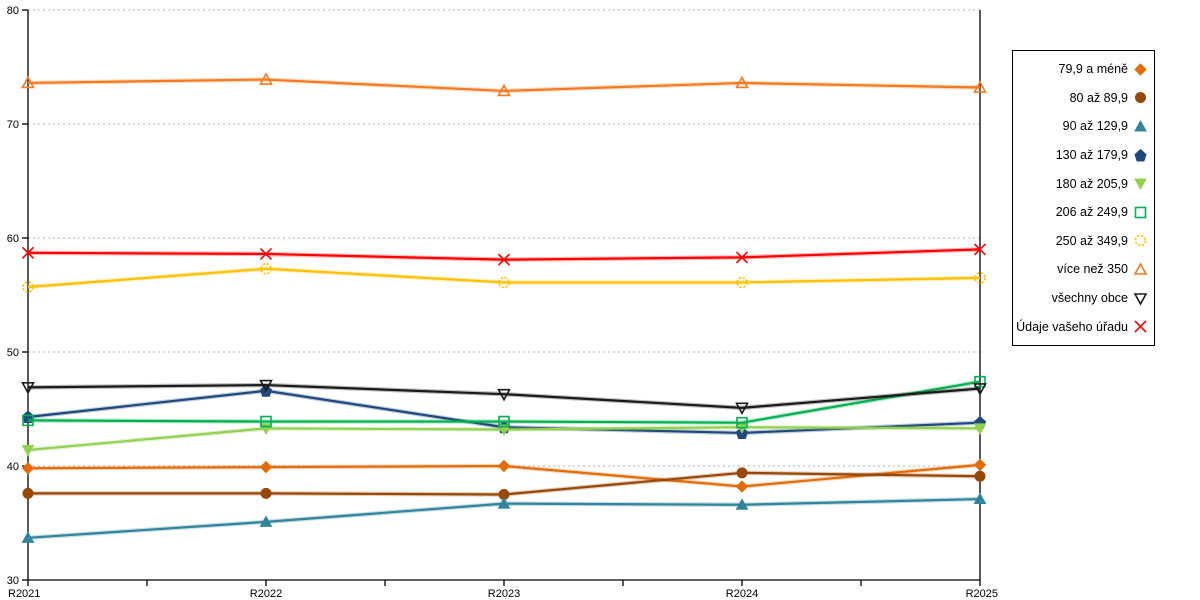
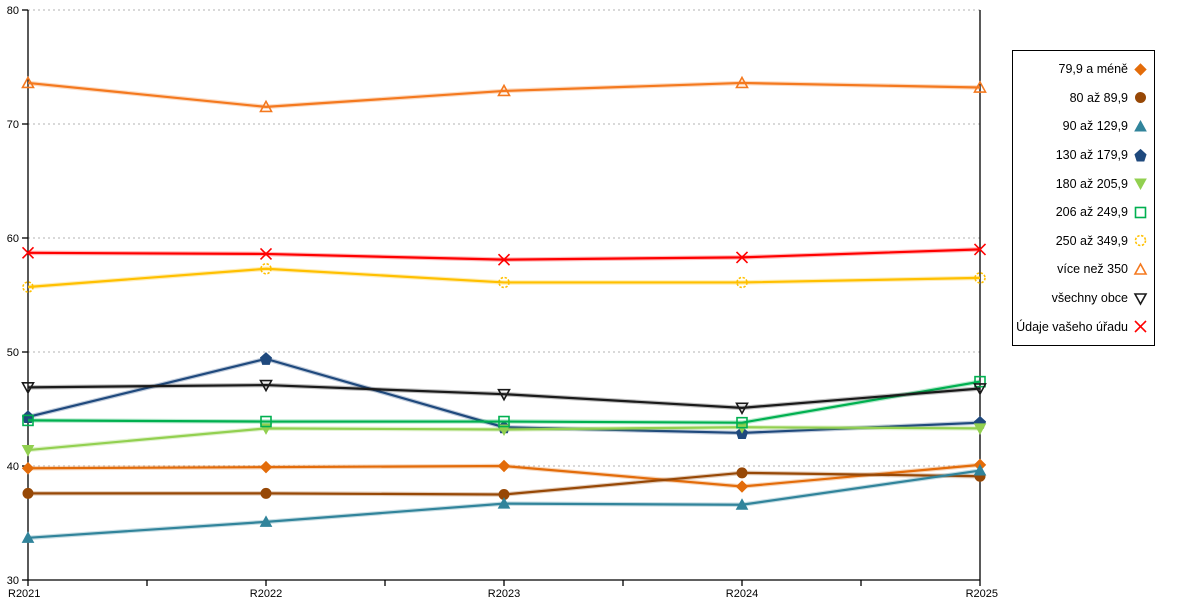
130 až 179,9/R2022: 46.6 -> 49.4
více než 350/R2022: 73.9 -> 71.5
90 až 129,9/R2025: 37.1 -> 39.6
